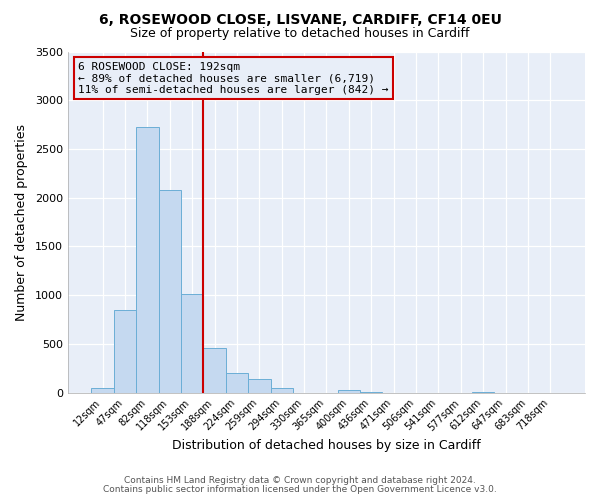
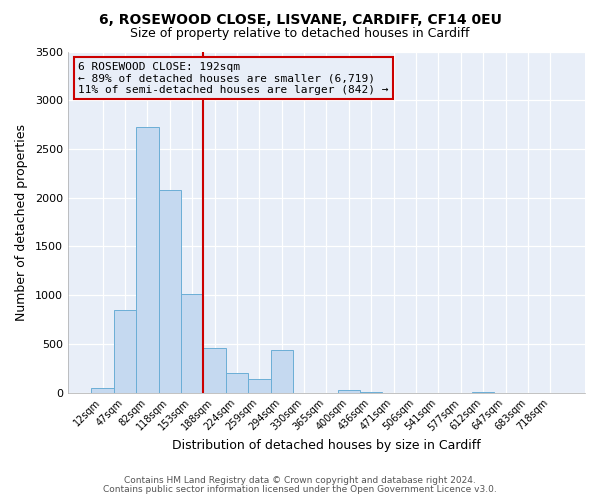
294sqm: 50 -> 440
